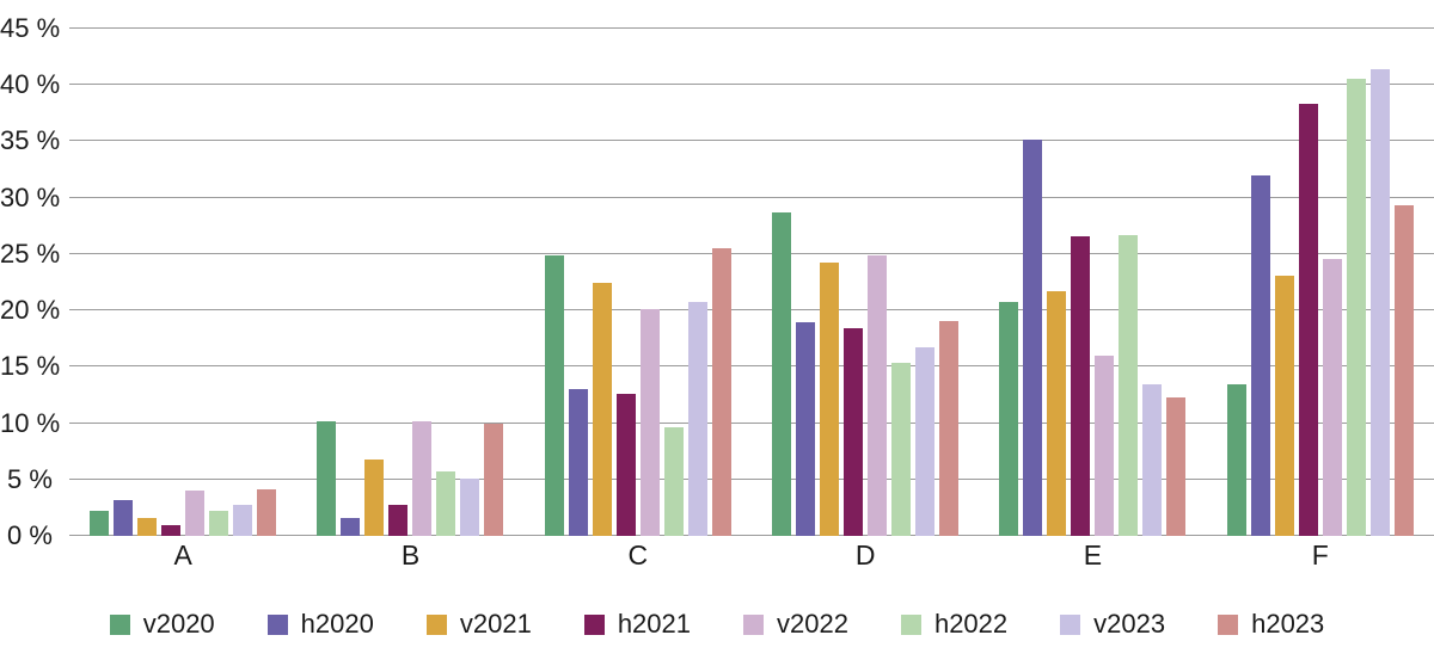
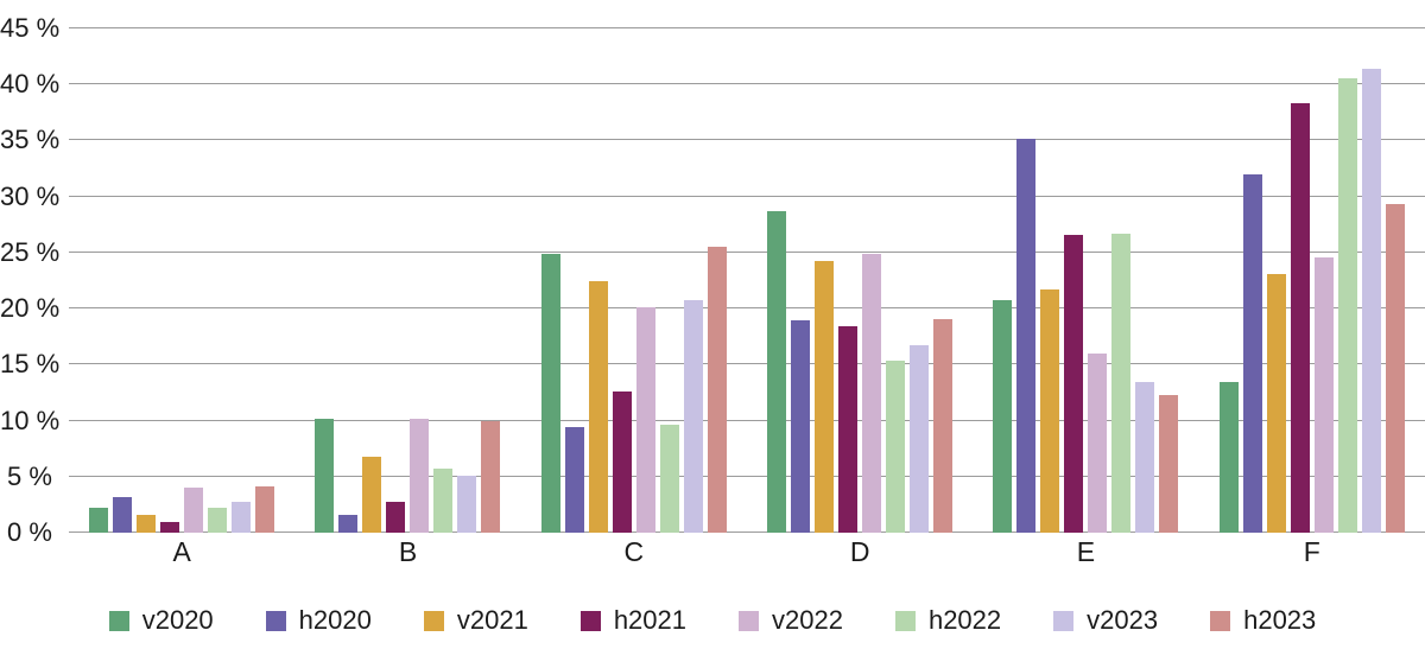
h2020/C: 13% -> 9%
